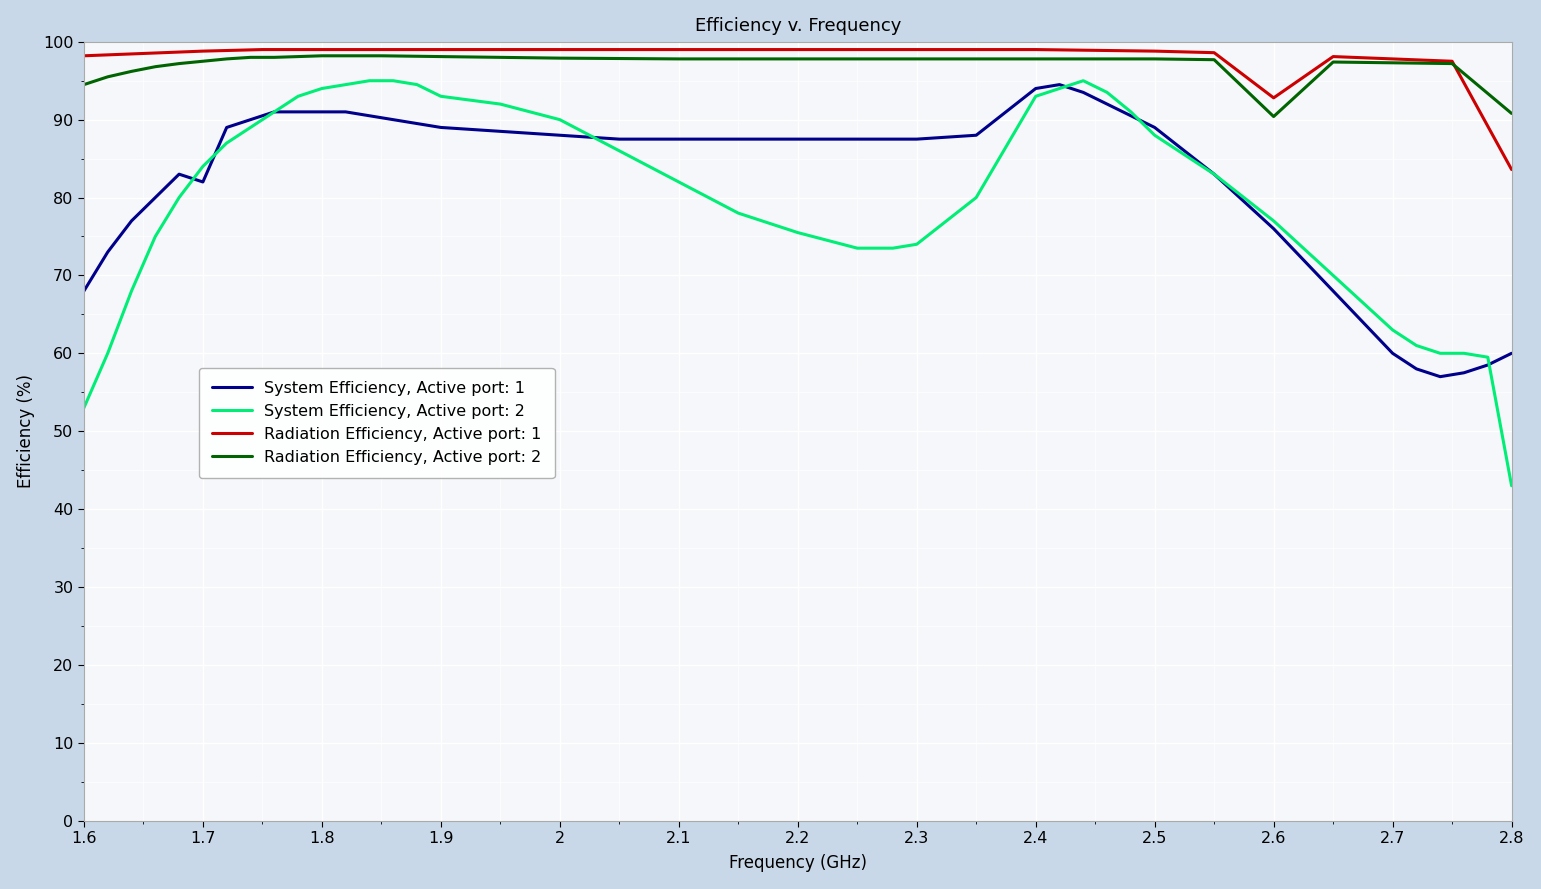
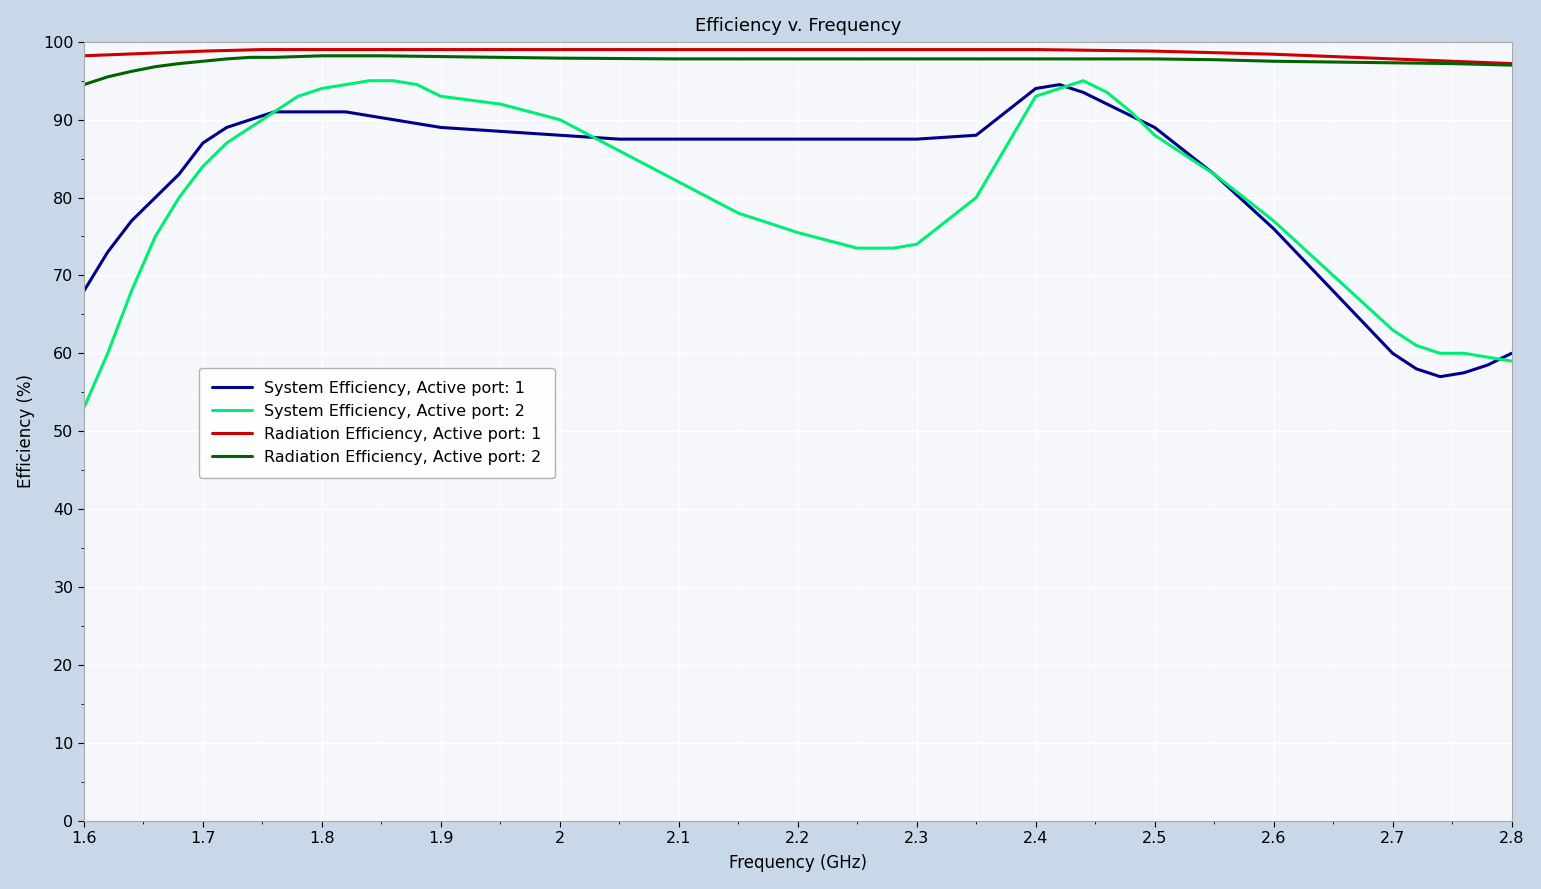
System Efficiency, Active port: 1/1.7: 82.0 -> 87.0
Radiation Efficiency, Active port: 1/2.6: 92.8 -> 98.4
Radiation Efficiency, Active port: 2/2.6: 90.4 -> 97.5
System Efficiency, Active port: 2/2.8: 43.0 -> 59.0
Radiation Efficiency, Active port: 1/2.8: 83.6 -> 97.2
Radiation Efficiency, Active port: 2/2.8: 90.8 -> 97.0
